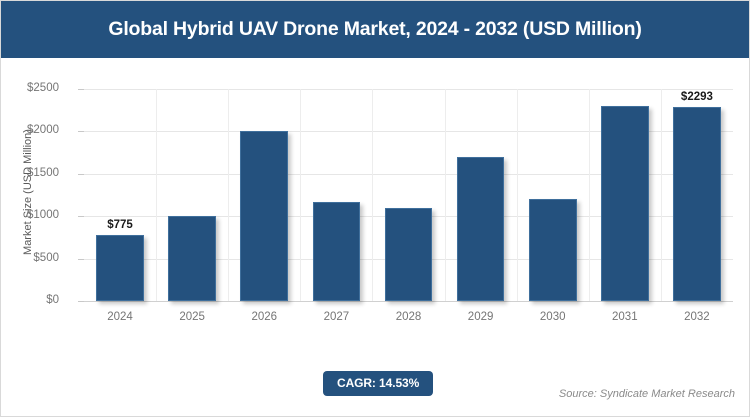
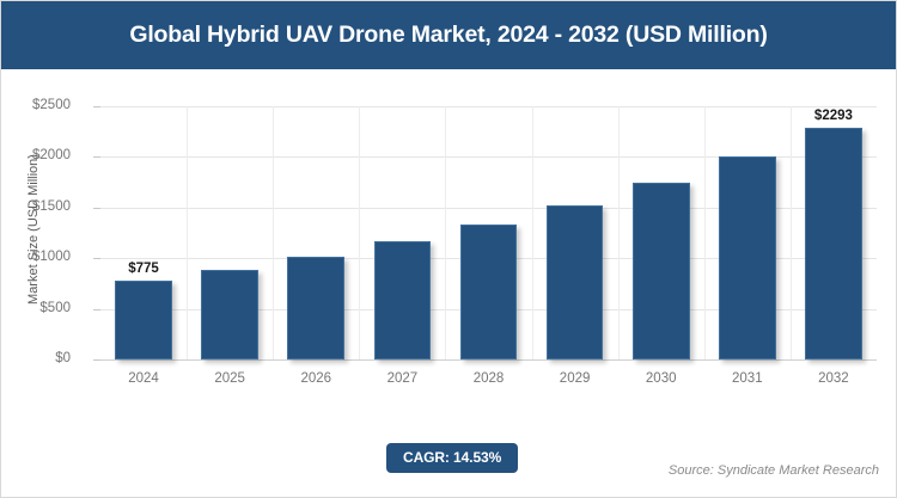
2025: $1000 -> $900
2026: $2000 -> $1000
2028: $1100 -> $1300
2029: $1700 -> $1500
2030: $1200 -> $1700
2031: $2300 -> $2000
